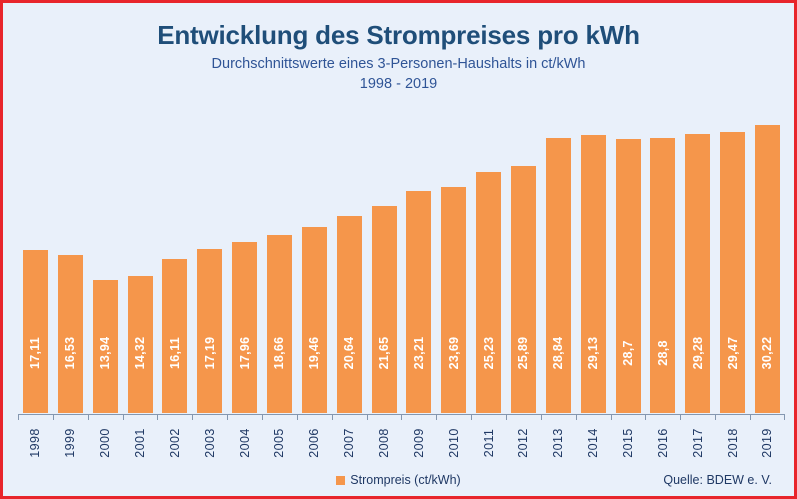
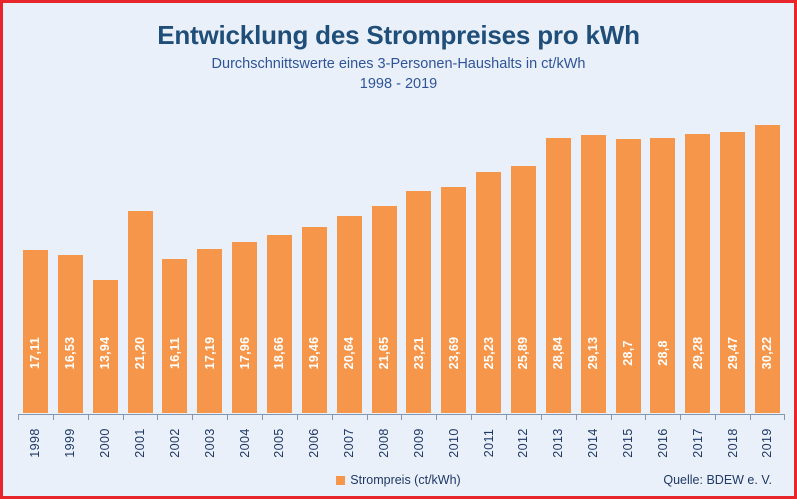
2001: 14,32 -> 21,20
